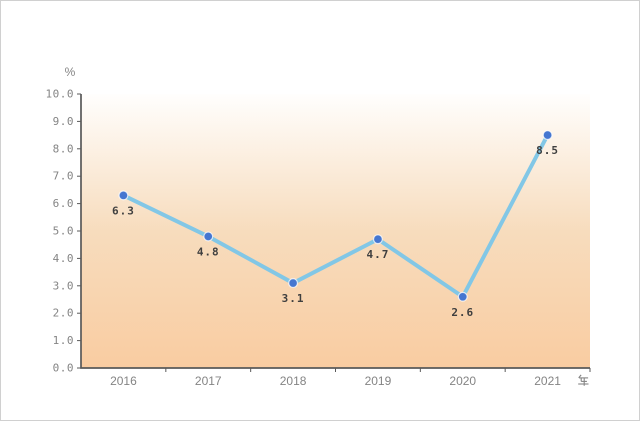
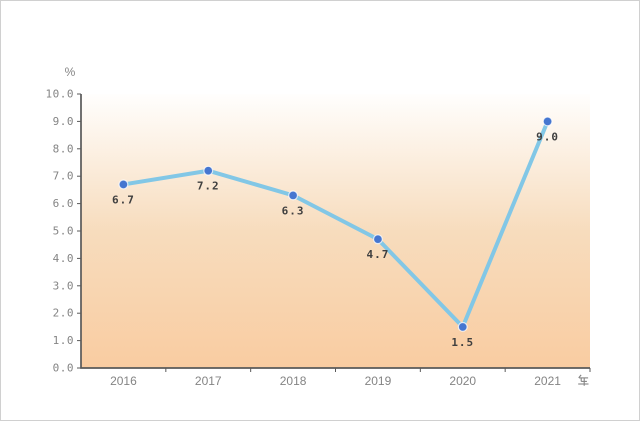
2016: 6.3 -> 6.7
2017: 4.8 -> 7.2
2018: 3.1 -> 6.3
2020: 2.6 -> 1.5
2021: 8.5 -> 9.0
